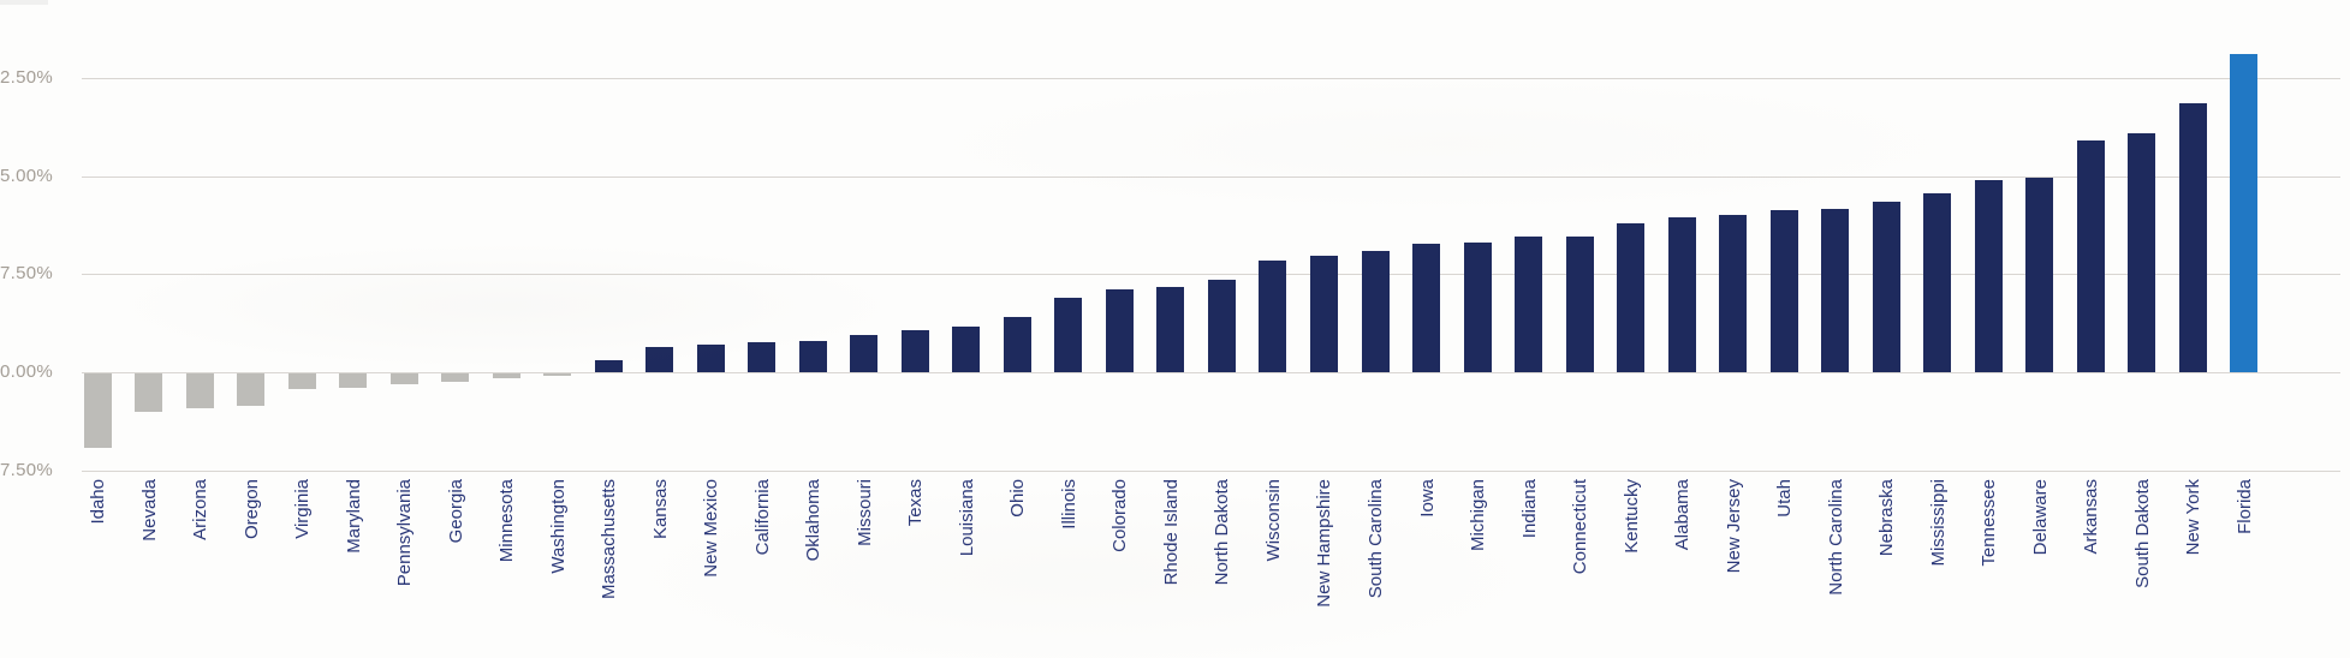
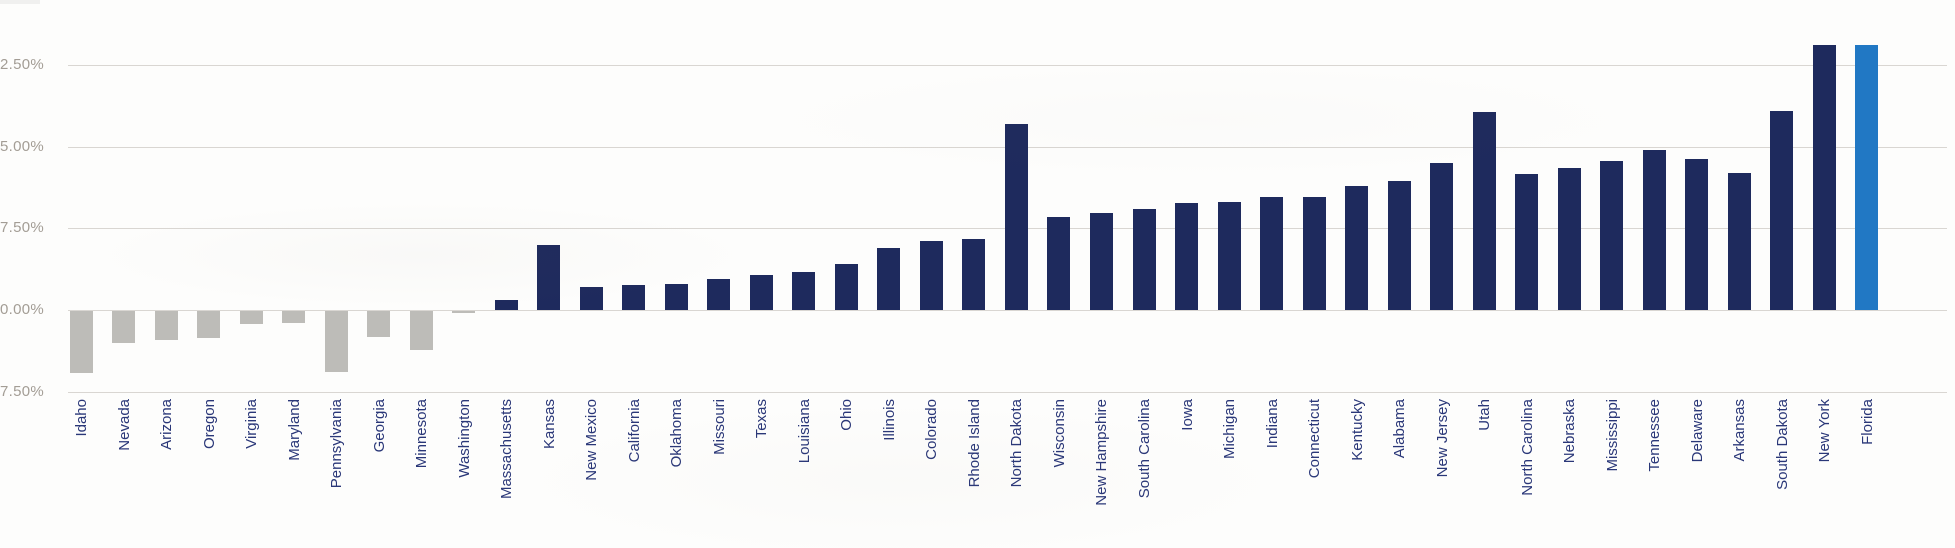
Pennsylvania: -0.8% -> -5.6%
Georgia: -0.6% -> -2.4%
Minnesota: -0.4% -> -3.6%
Kansas: 1.9% -> 6.0%
North Dakota: 7.1% -> 17.1%
New Jersey: 12.0% -> 13.5%
Utah: 12.4% -> 18.2%
Delaware: 14.9% -> 13.9%
Arkansas: 17.7% -> 12.6%
New York: 20.6% -> 24.3%
